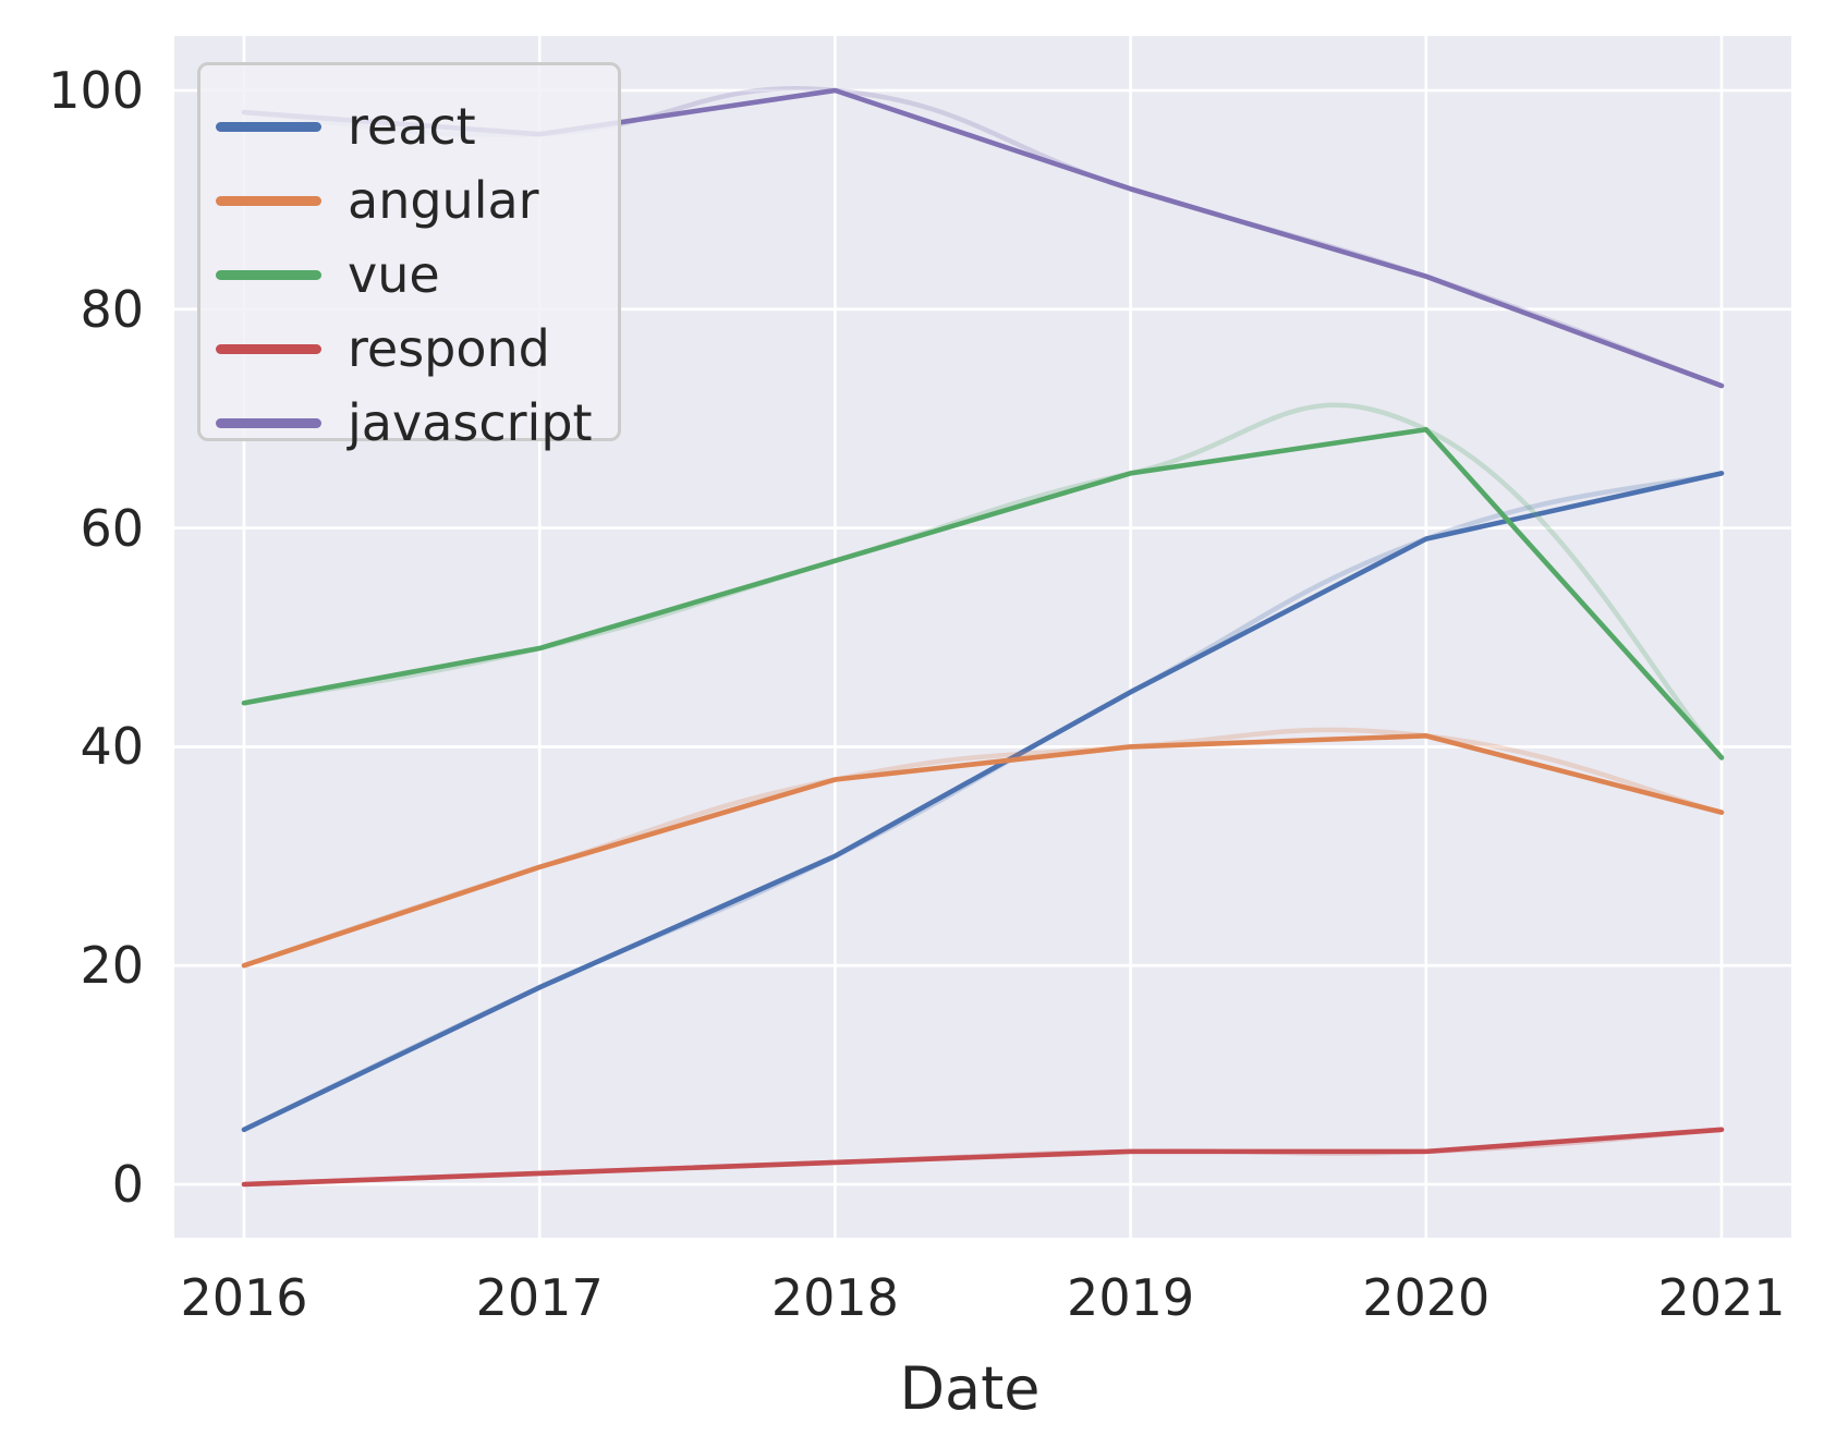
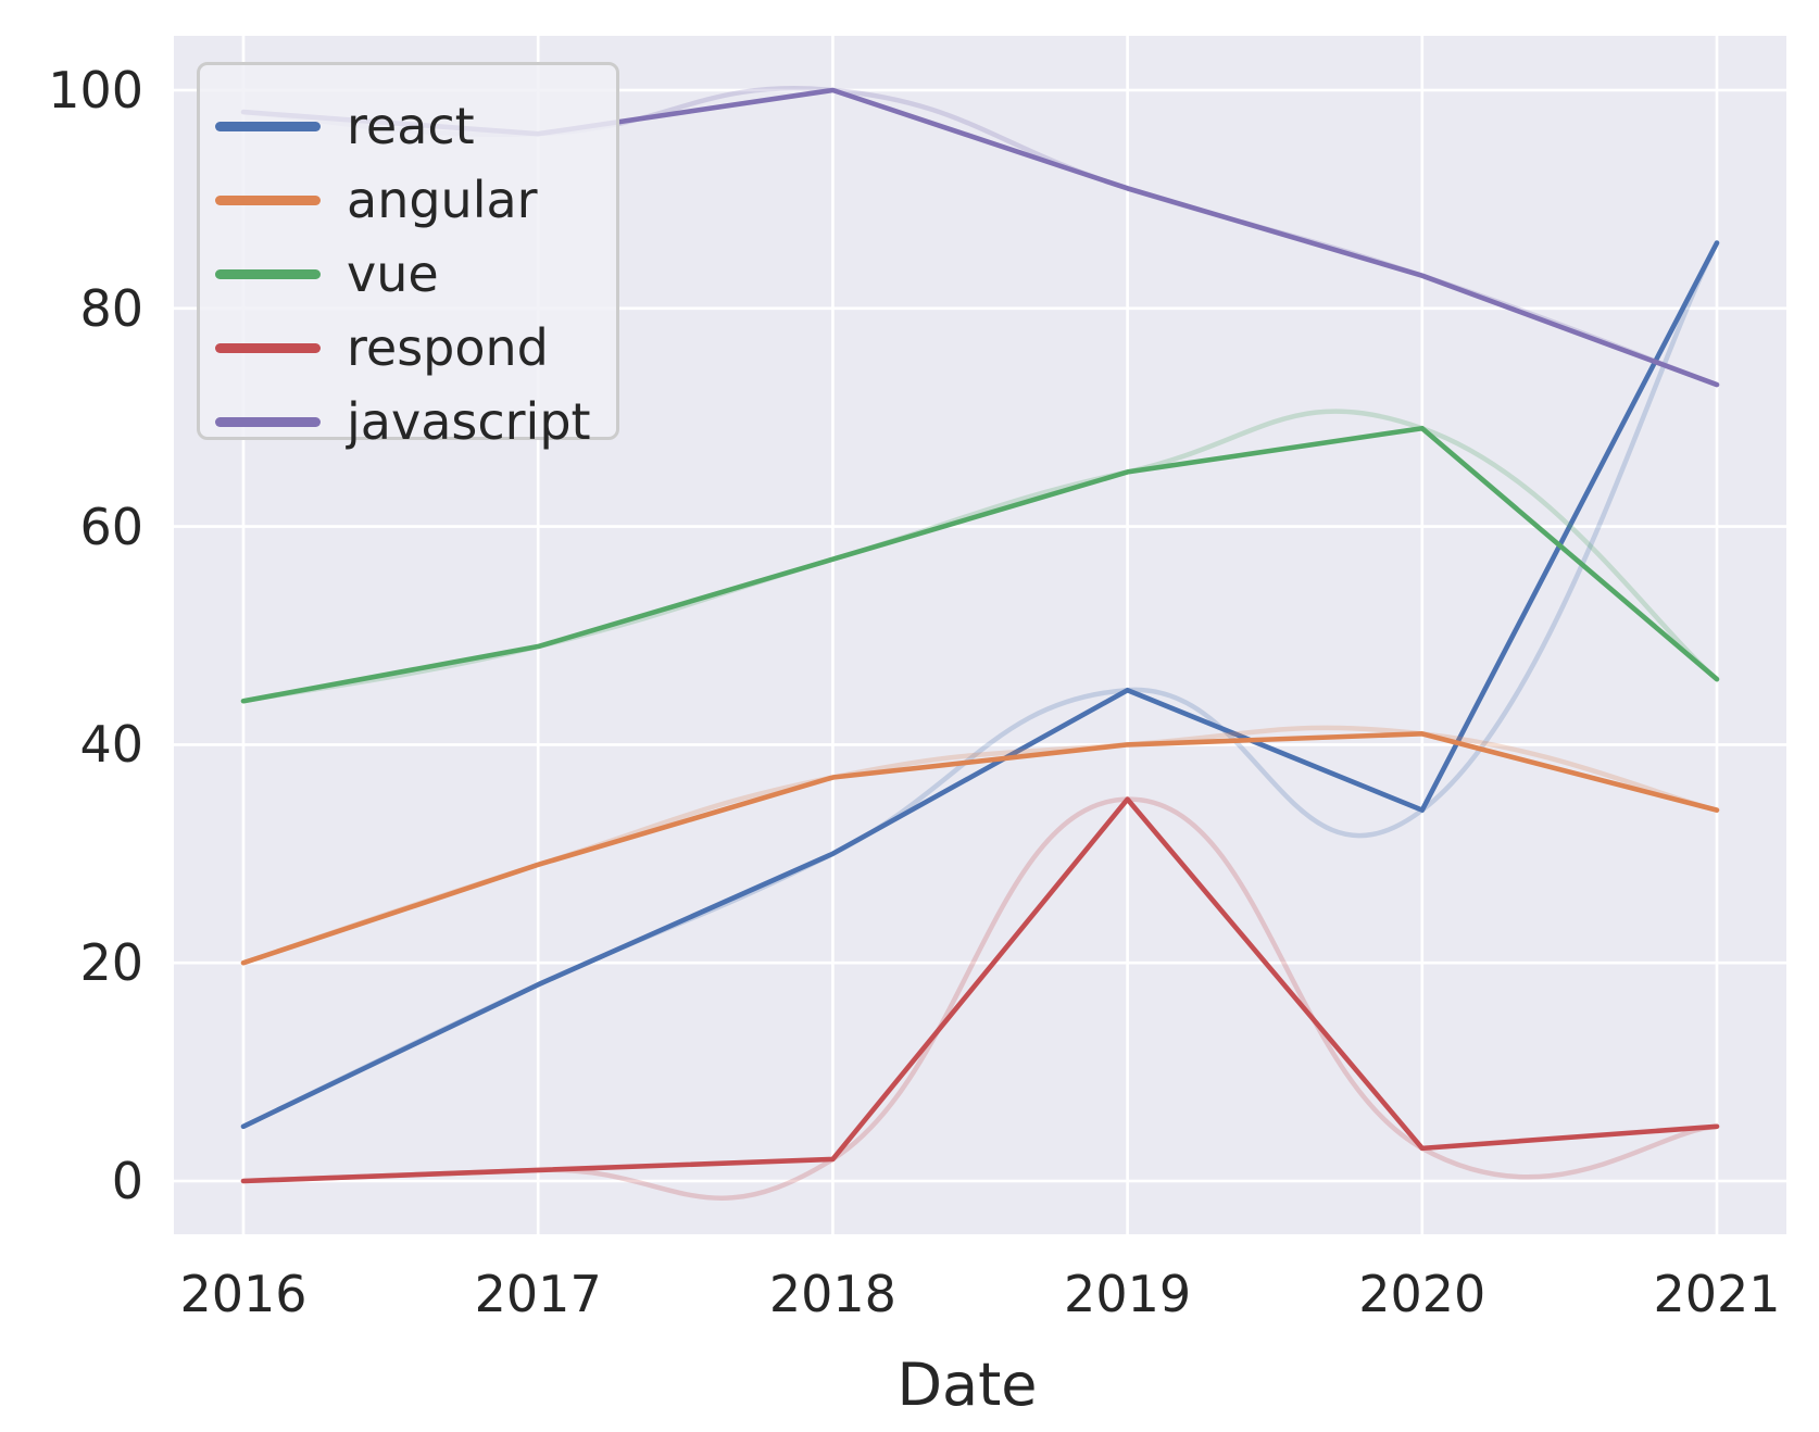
respond/2019: 3 -> 35
react/2020: 59 -> 34
react/2021: 65 -> 86
vue/2021: 39 -> 46
